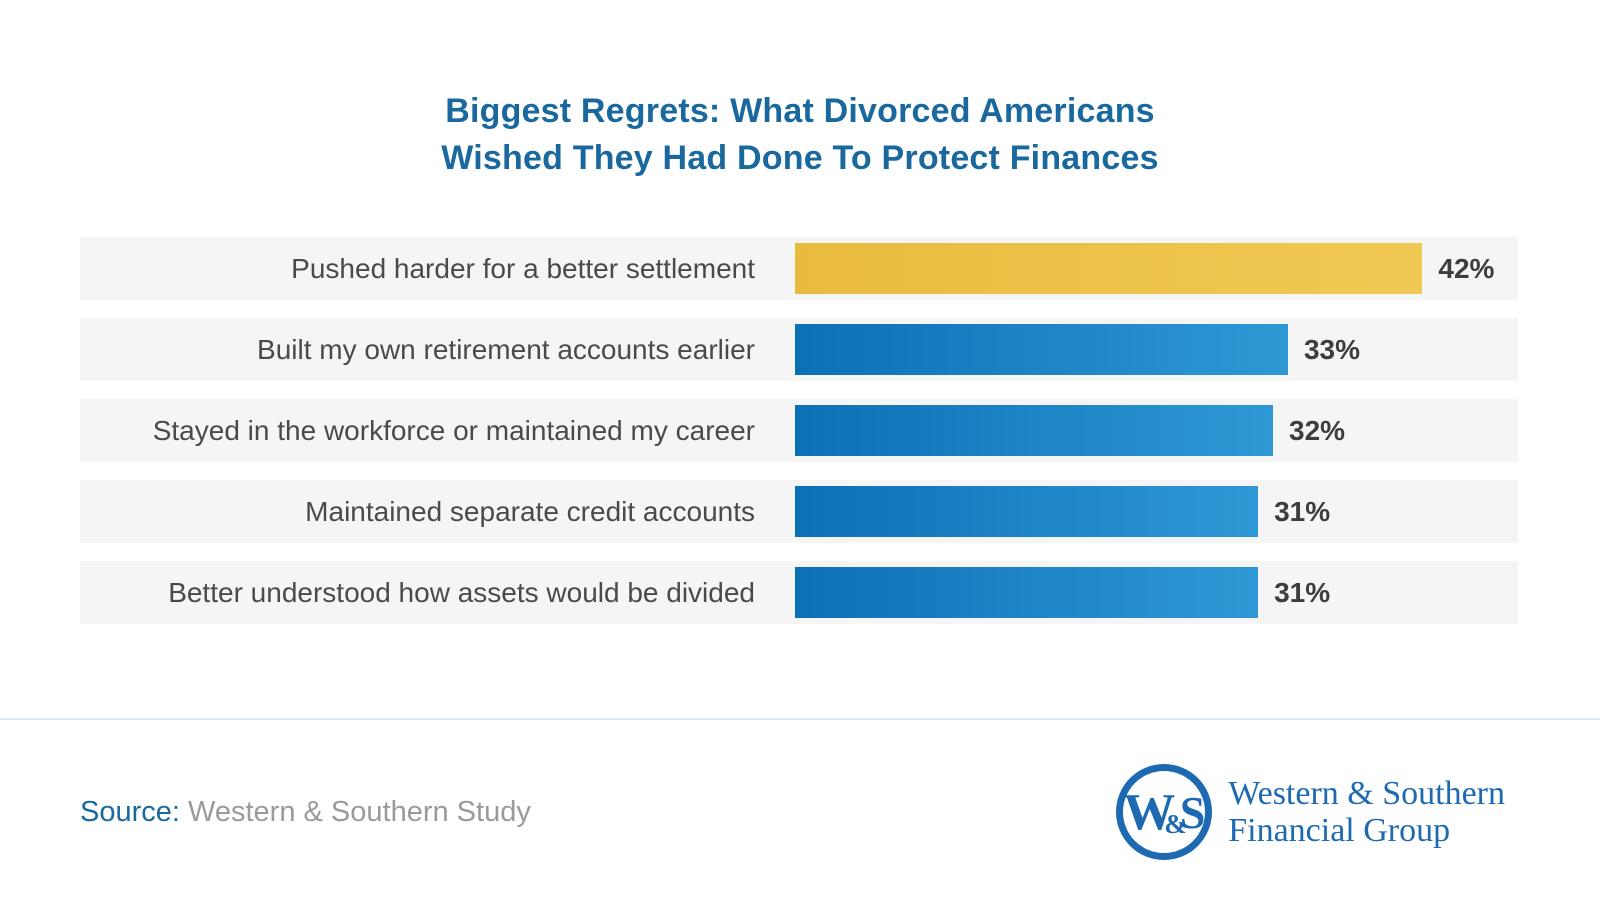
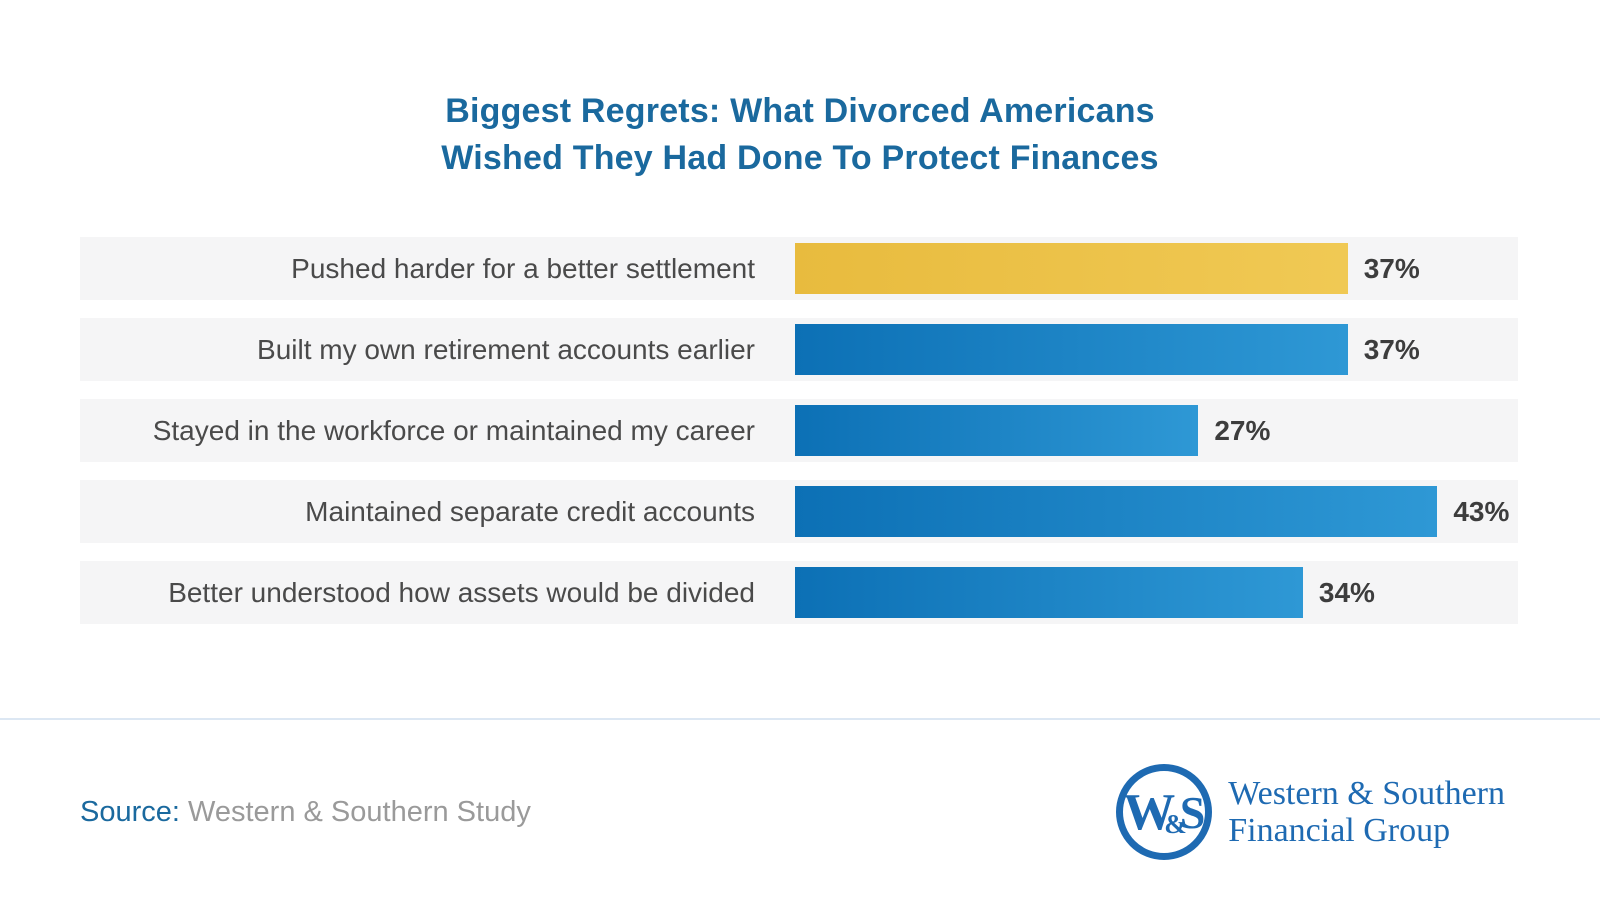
Pushed harder for a better settlement: 42% -> 37%
Built my own retirement accounts earlier: 33% -> 37%
Stayed in the workforce or maintained my career: 32% -> 27%
Maintained separate credit accounts: 31% -> 43%
Better understood how assets would be divided: 31% -> 34%
